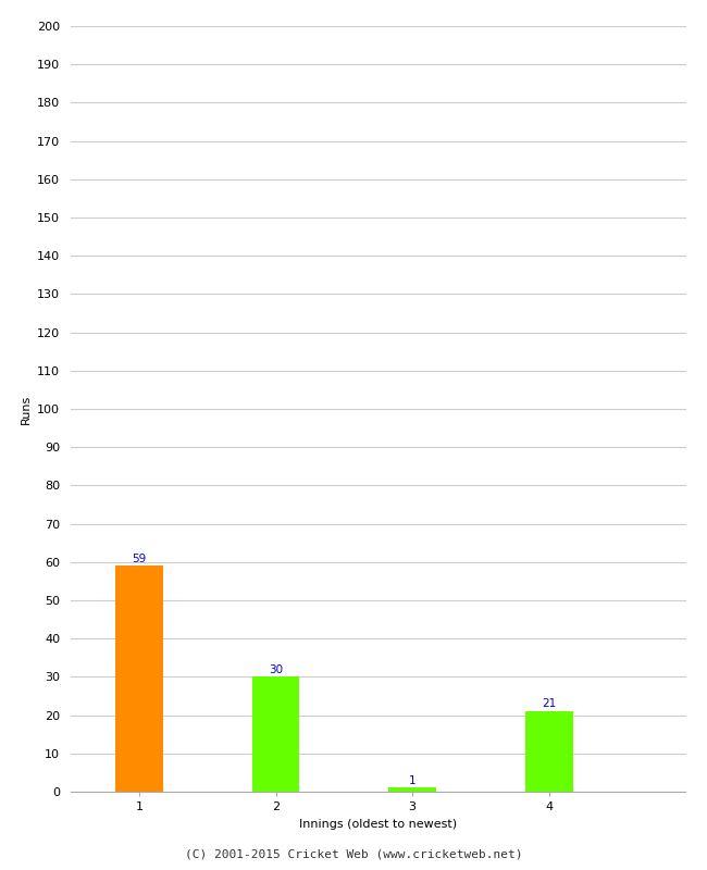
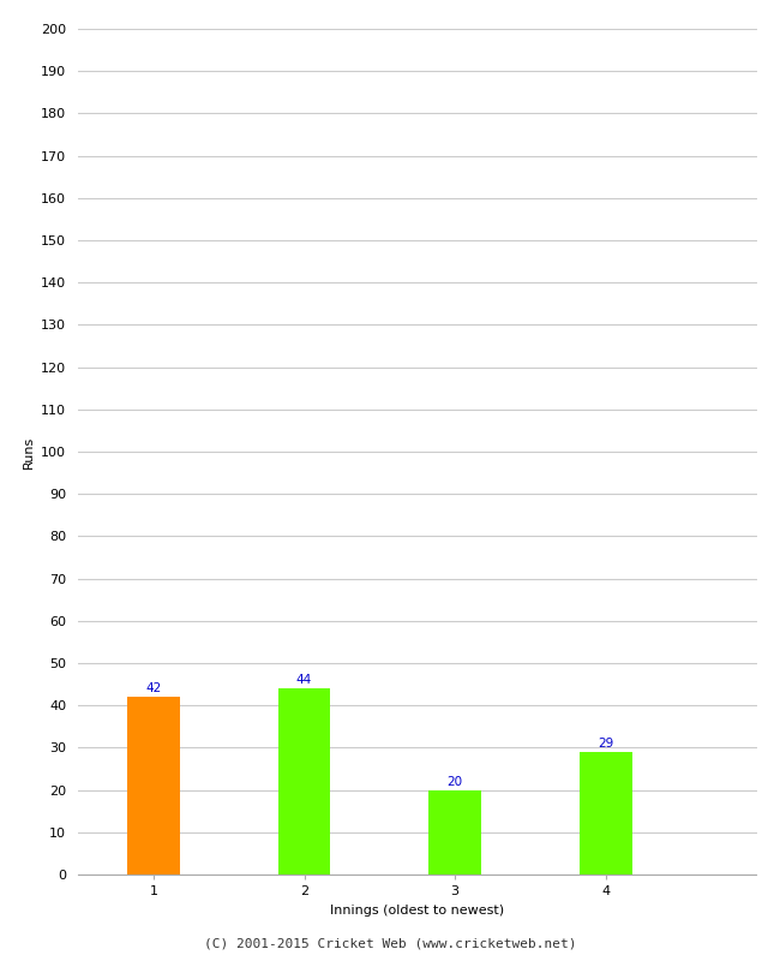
1: 59 -> 42
2: 30 -> 44
3: 1 -> 20
4: 21 -> 29
